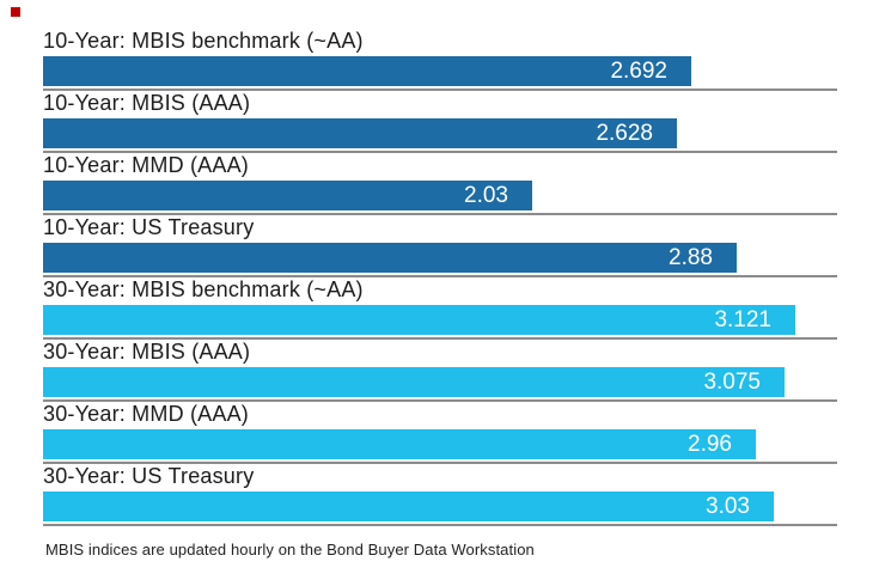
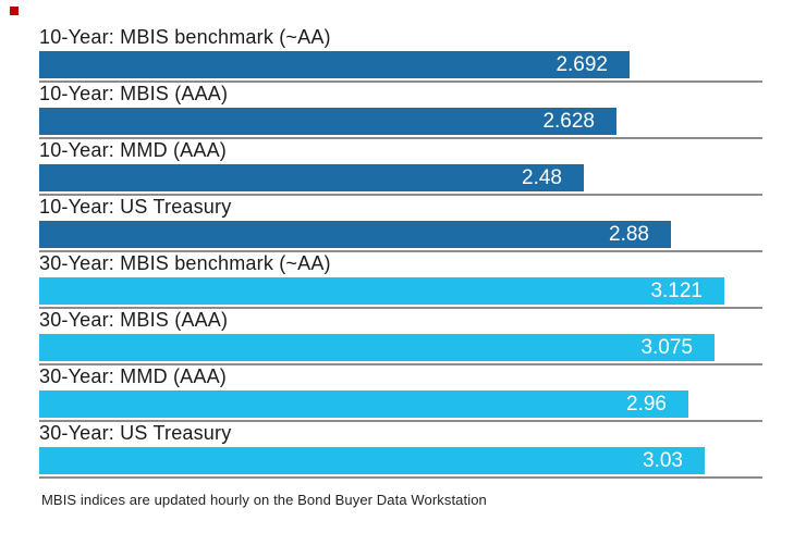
10-Year: MMD (AAA): 2.03 -> 2.48
